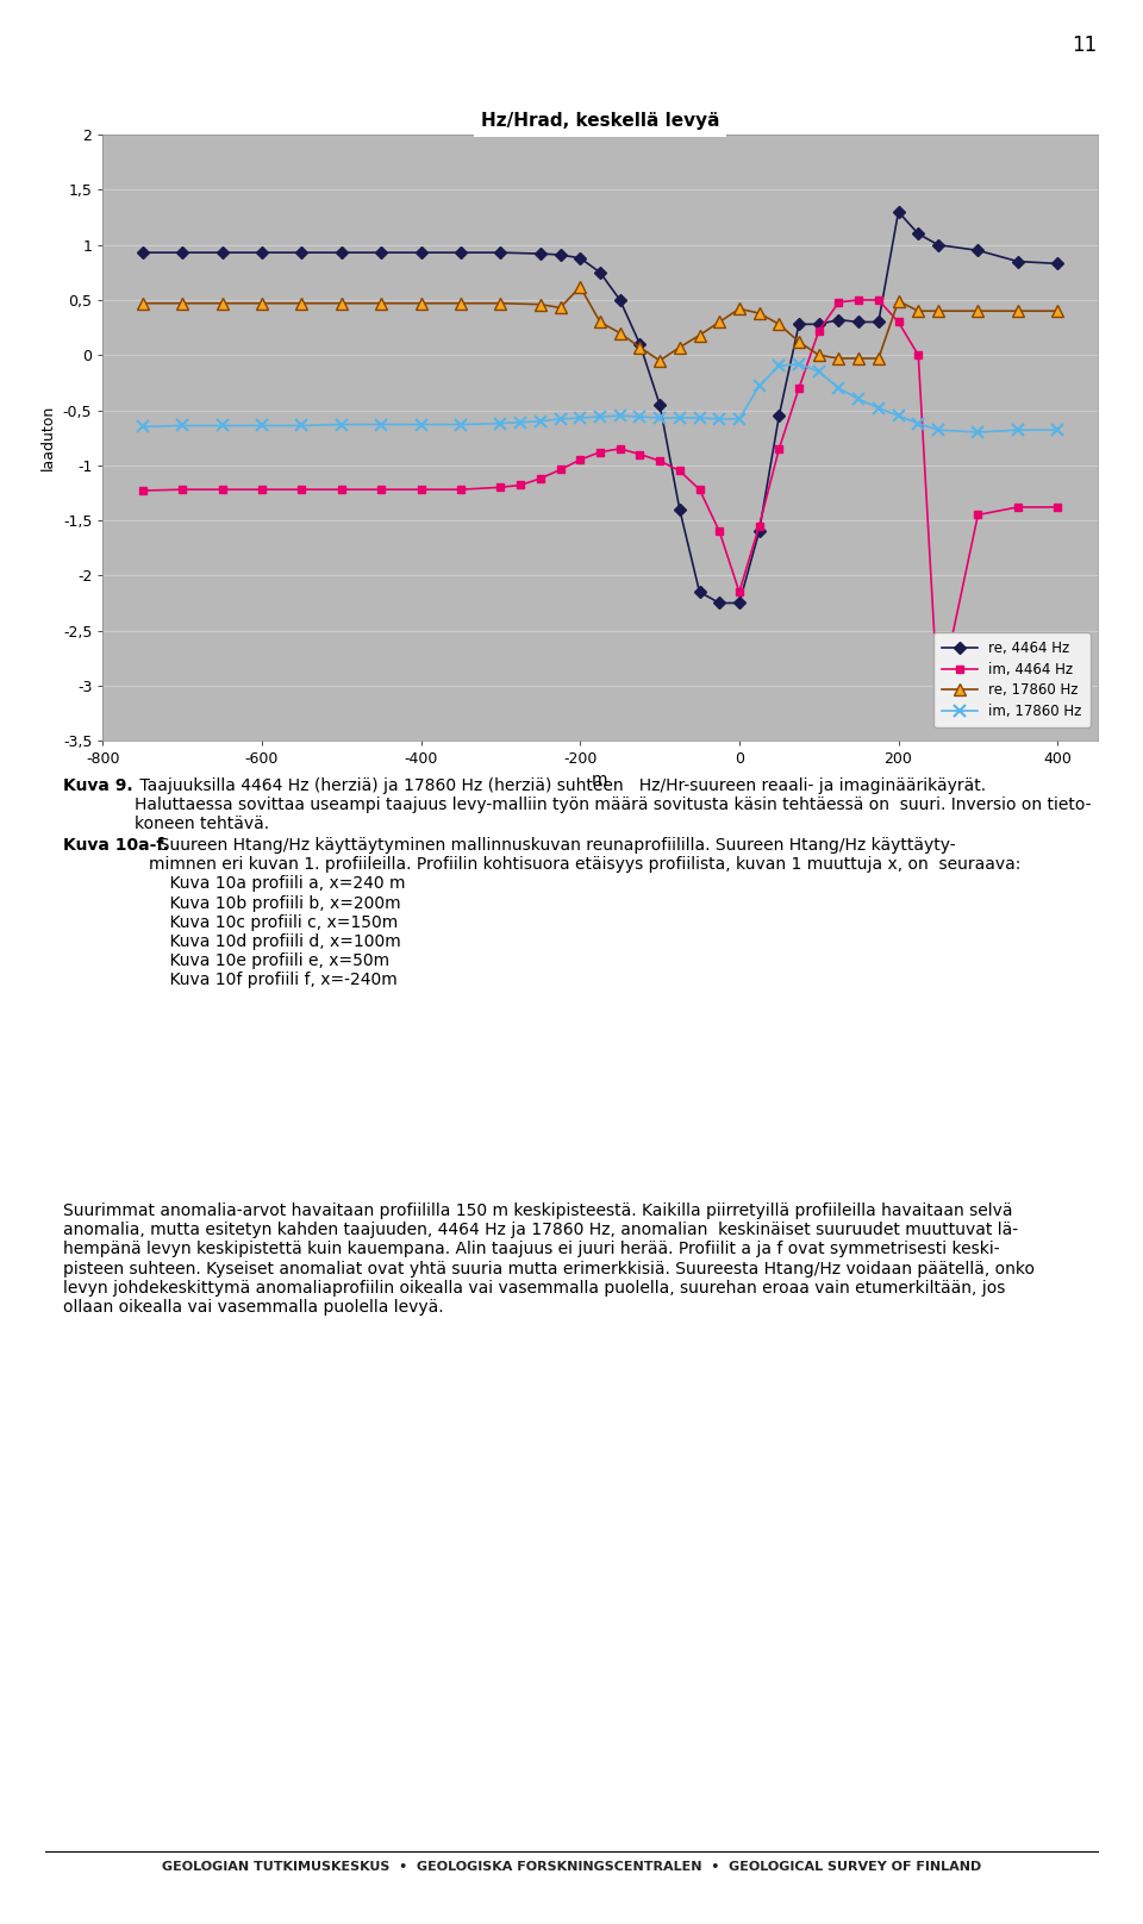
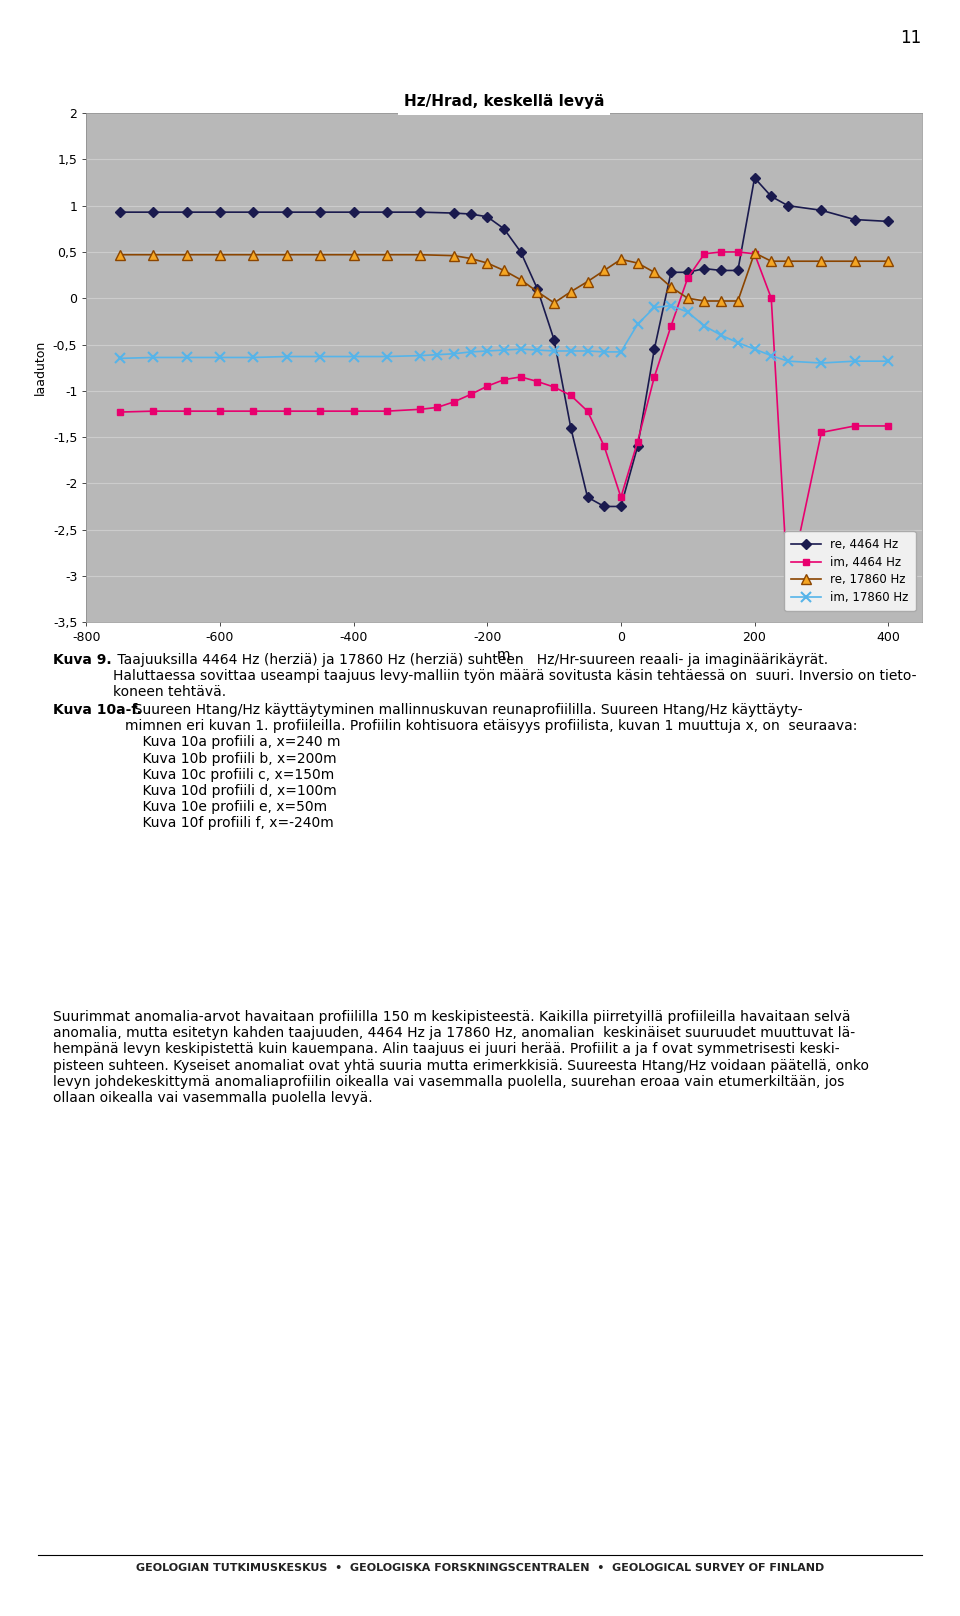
re, 17860 Hz/-200: 0,62 -> 0,38
im, 4464 Hz/200: 0,30 -> 0,48
